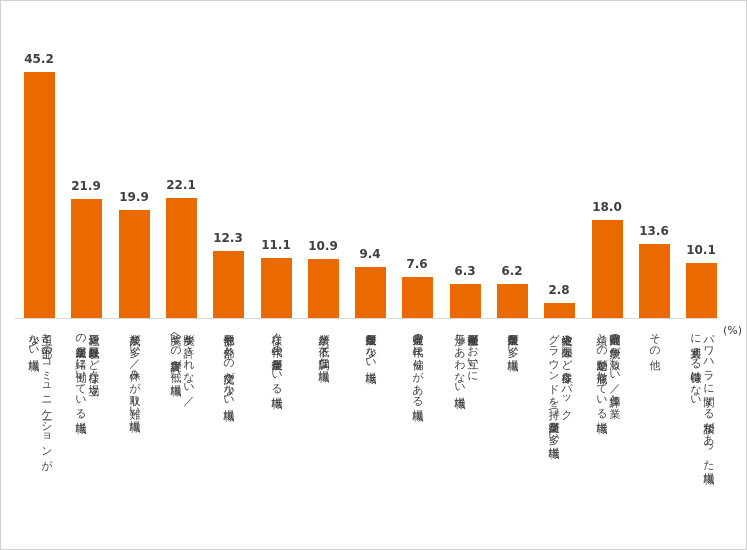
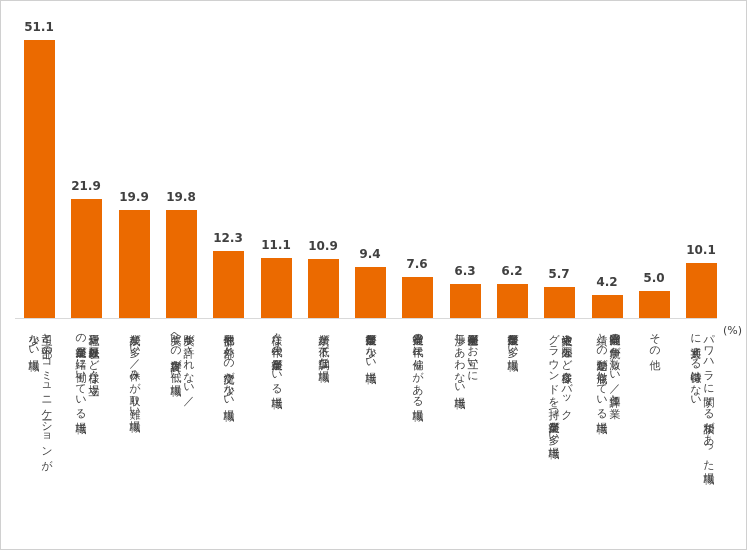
上司と部下のコミュニケーションが少ない職場: 45.2 -> 51.1
失敗が許されない／失敗への許容度が低い職場: 22.1 -> 19.8
中途入社や外国人など多様なバックグラウンドを持つ従業員が多い職場: 2.8 -> 5.7
従業員間の競争が激しい／評価と業績との連動が徹底している職場: 18.0 -> 4.2
その他: 13.6 -> 5.0
